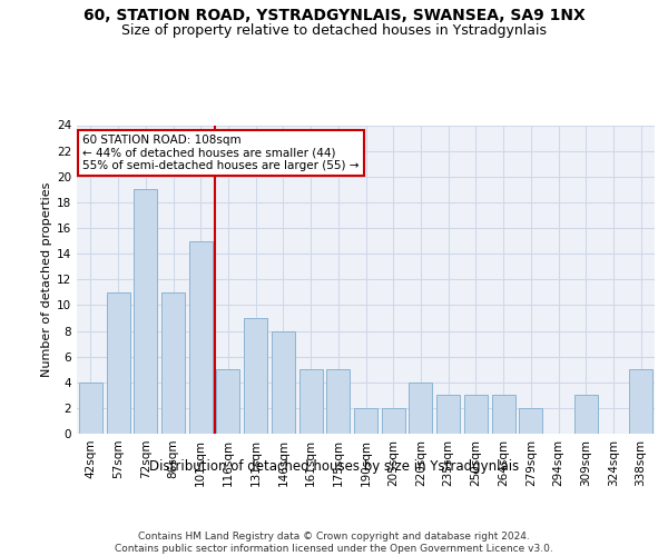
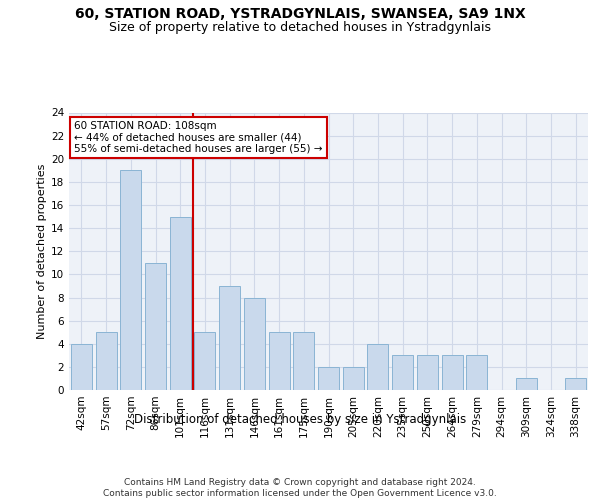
57sqm: 11 -> 5
279sqm: 2 -> 3
309sqm: 3 -> 1
338sqm: 5 -> 1
